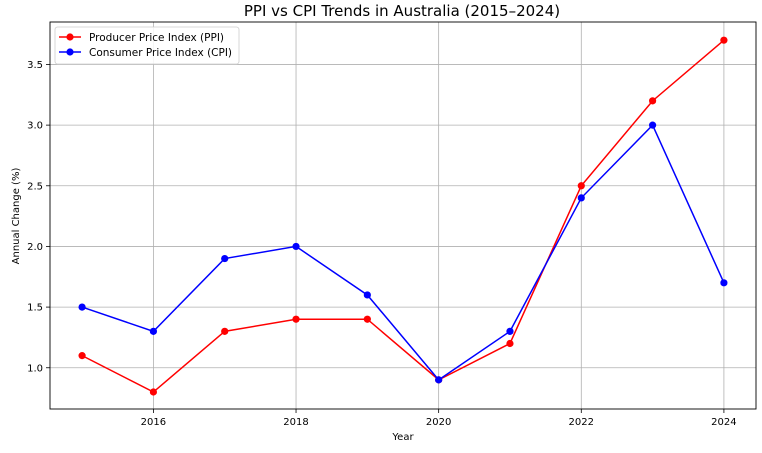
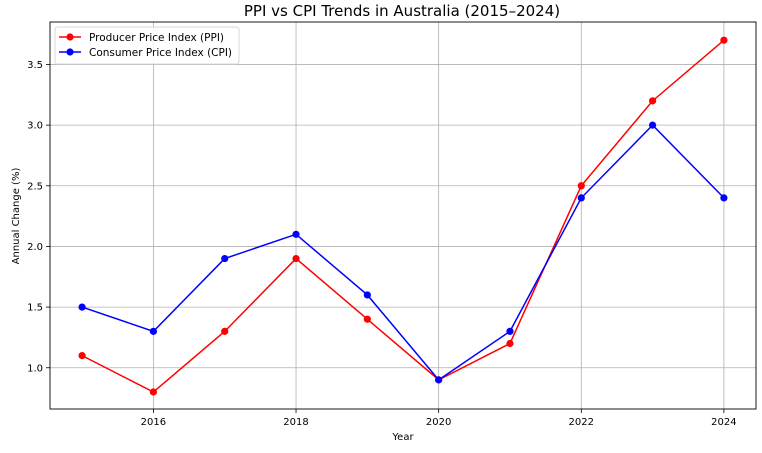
Producer Price Index (PPI)/2018: 1.4 -> 1.9
Consumer Price Index (CPI)/2018: 2.0 -> 2.1
Consumer Price Index (CPI)/2024: 1.7 -> 2.4
